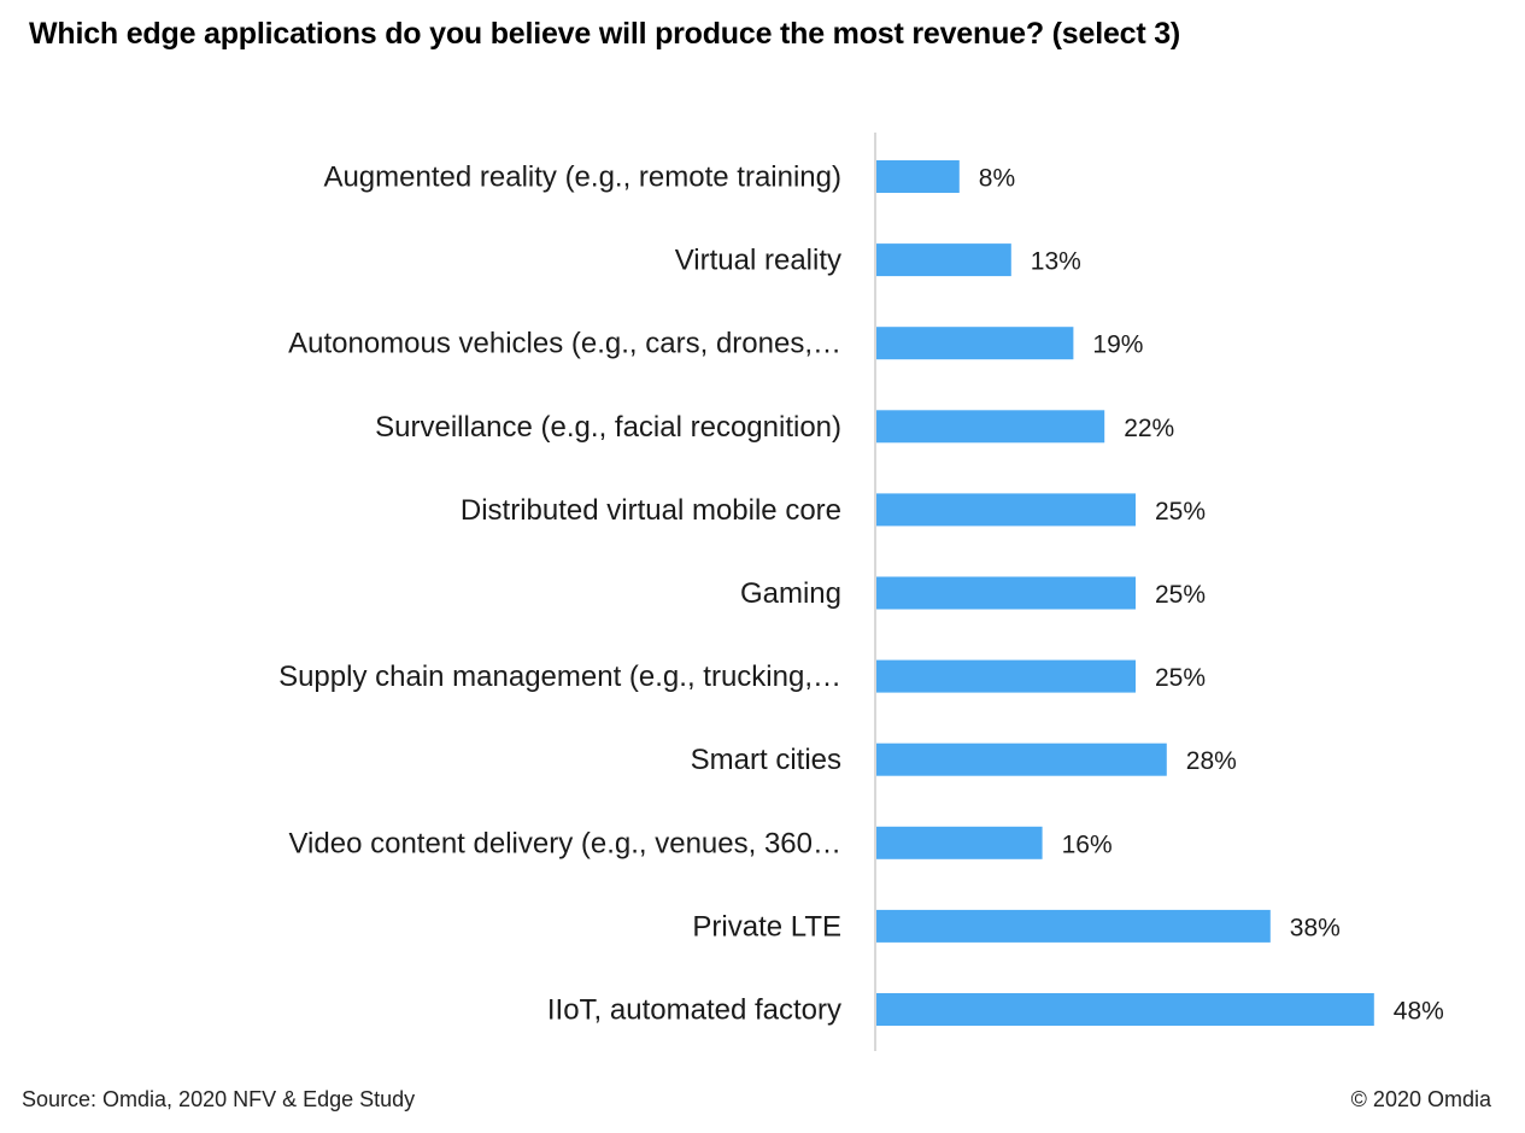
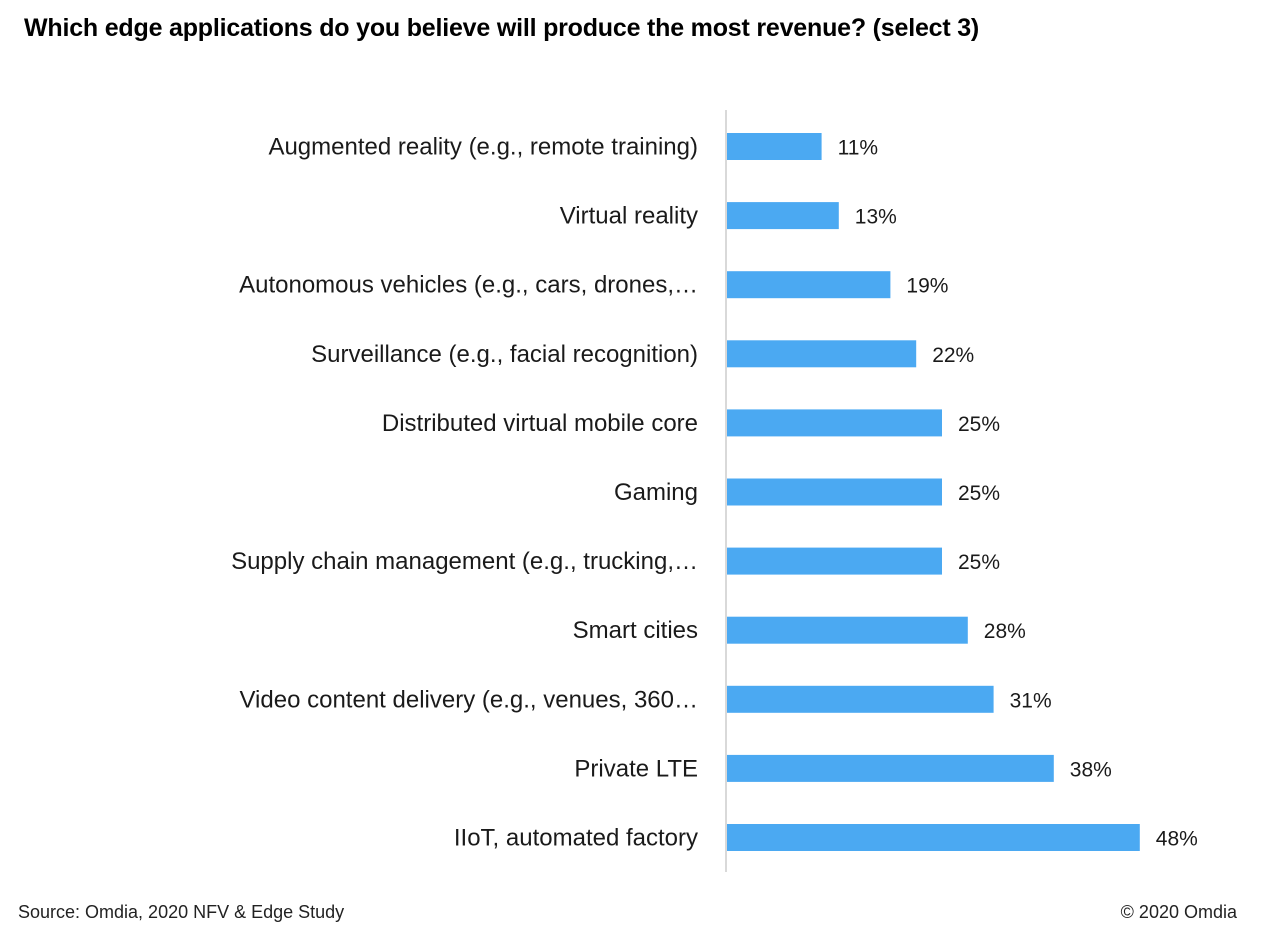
Augmented reality (e.g., remote training): 8% -> 11%
Video content delivery (e.g., venues, 360…: 16% -> 31%
